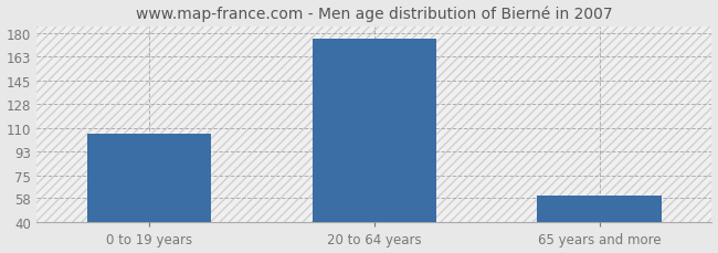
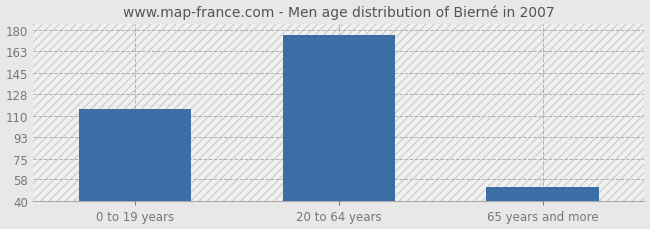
0 to 19 years: 106 -> 116
65 years and more: 60 -> 52
